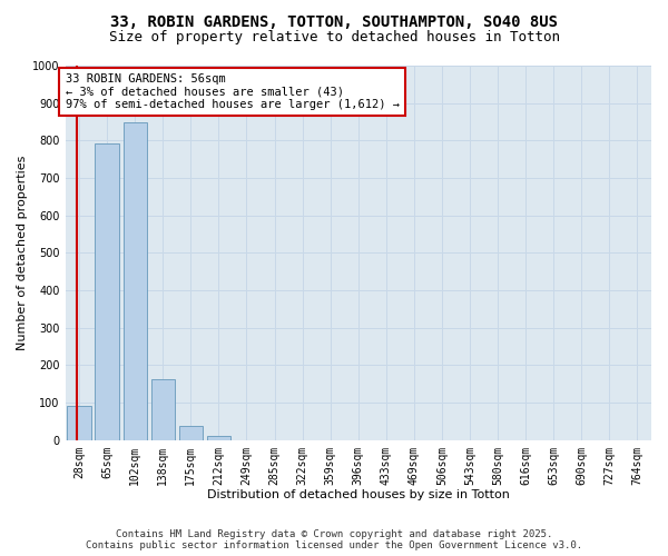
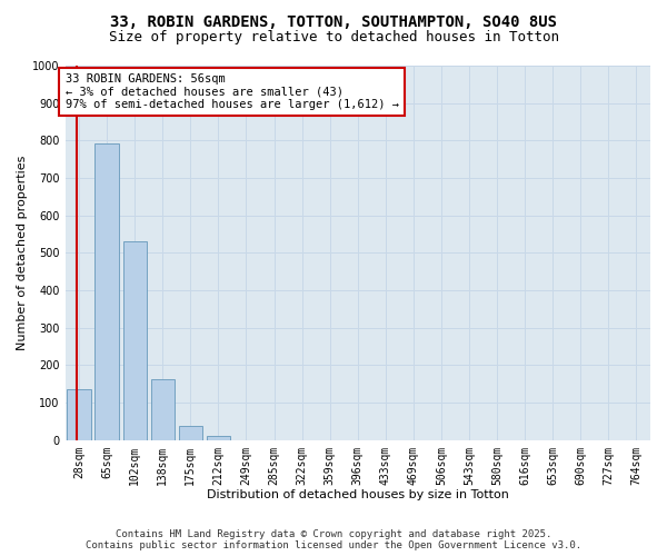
28sqm: 90 -> 135
102sqm: 850 -> 530
